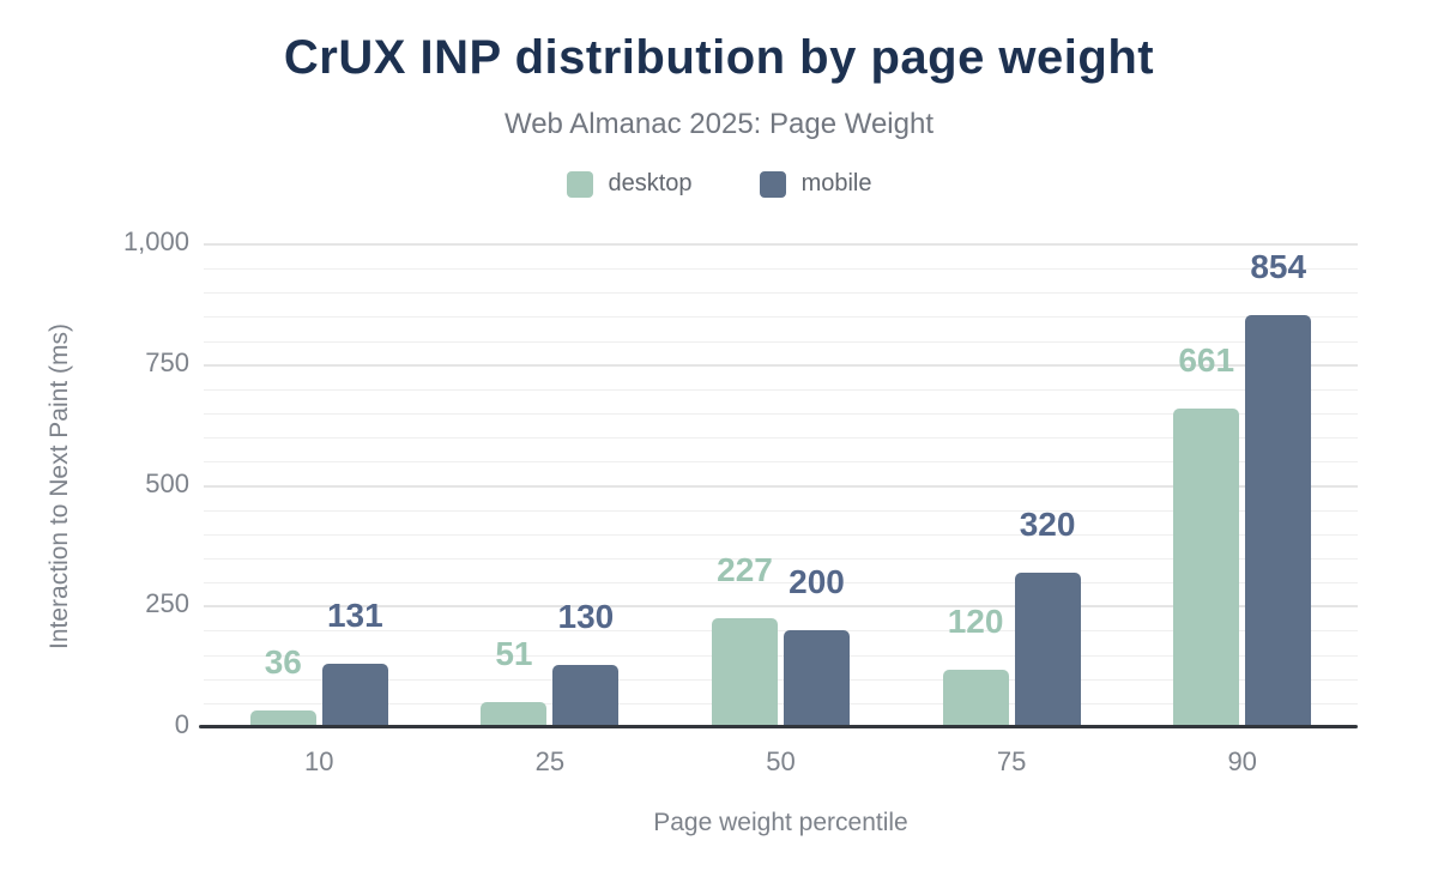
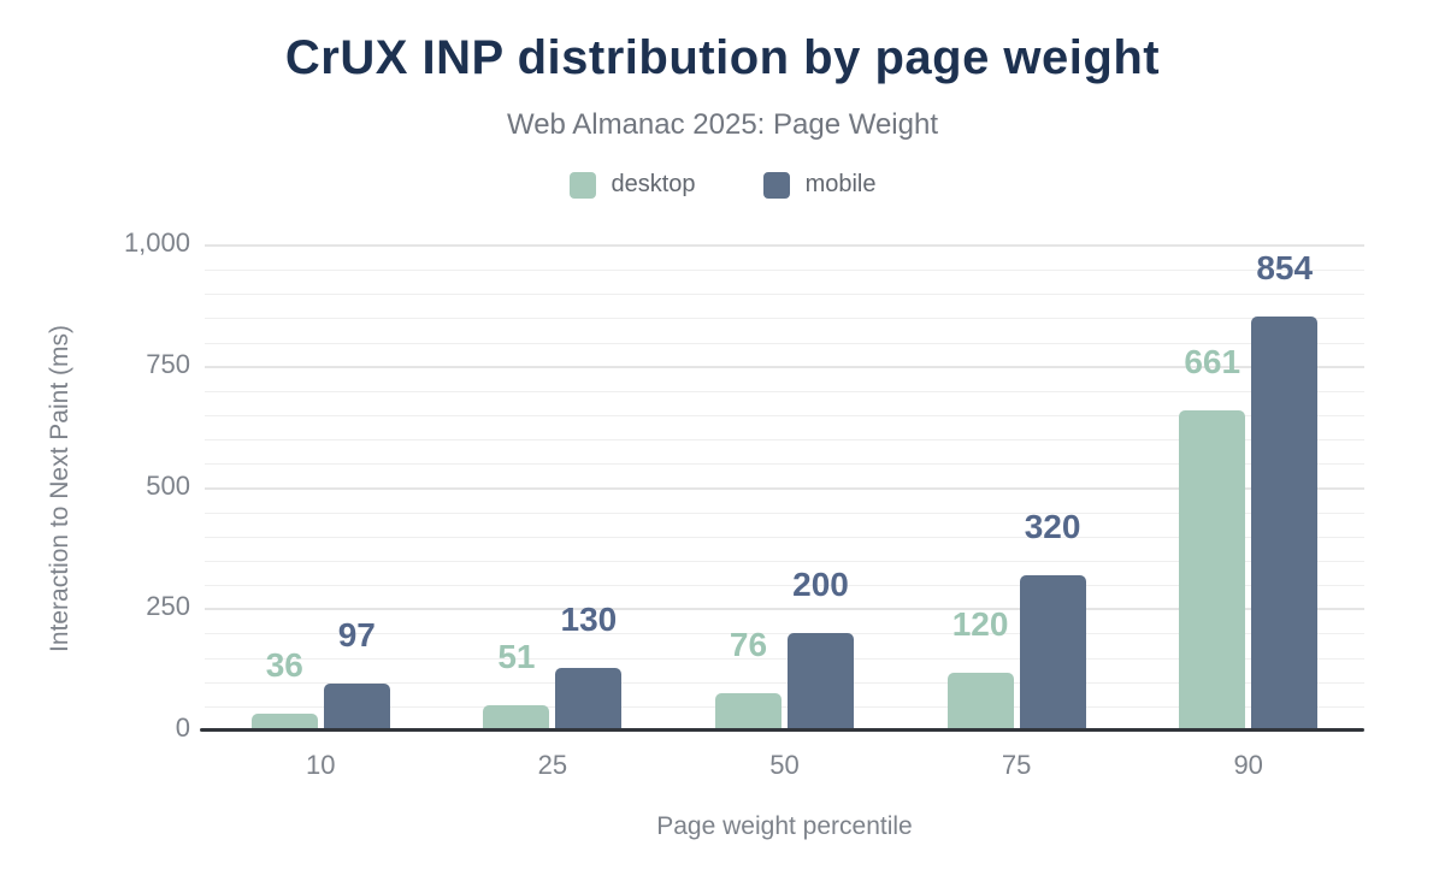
mobile/10: 131 -> 97
desktop/50: 227 -> 76
